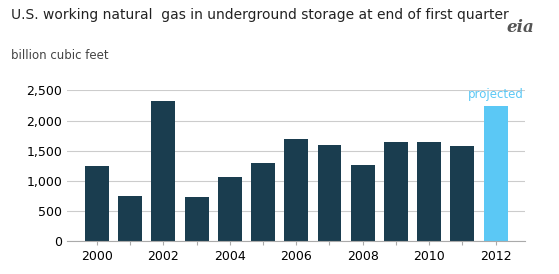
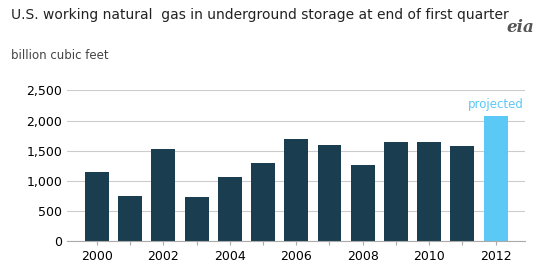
2000: 1,240 -> 1,150
2002: 2,320 -> 1,520
2012: 2,240 -> 2,080
